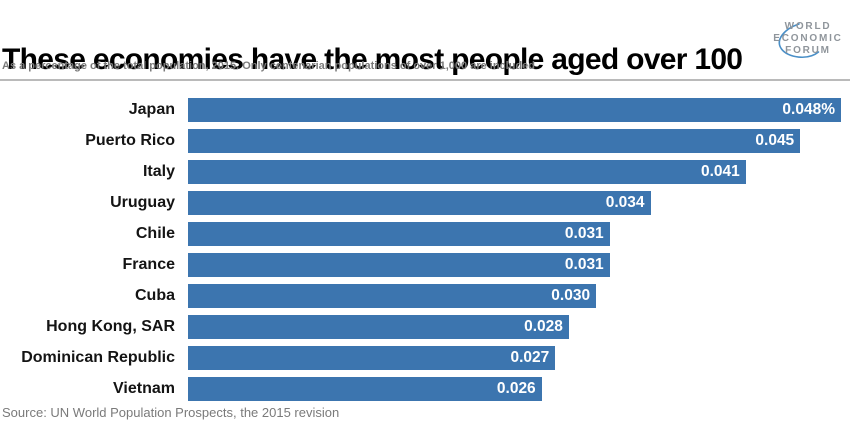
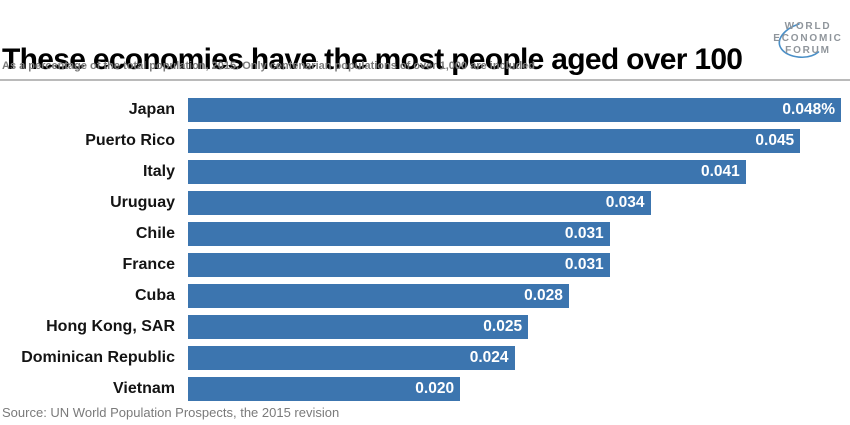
Cuba: 0.030 -> 0.028
Hong Kong, SAR: 0.028 -> 0.025
Dominican Republic: 0.027 -> 0.024
Vietnam: 0.026 -> 0.020
